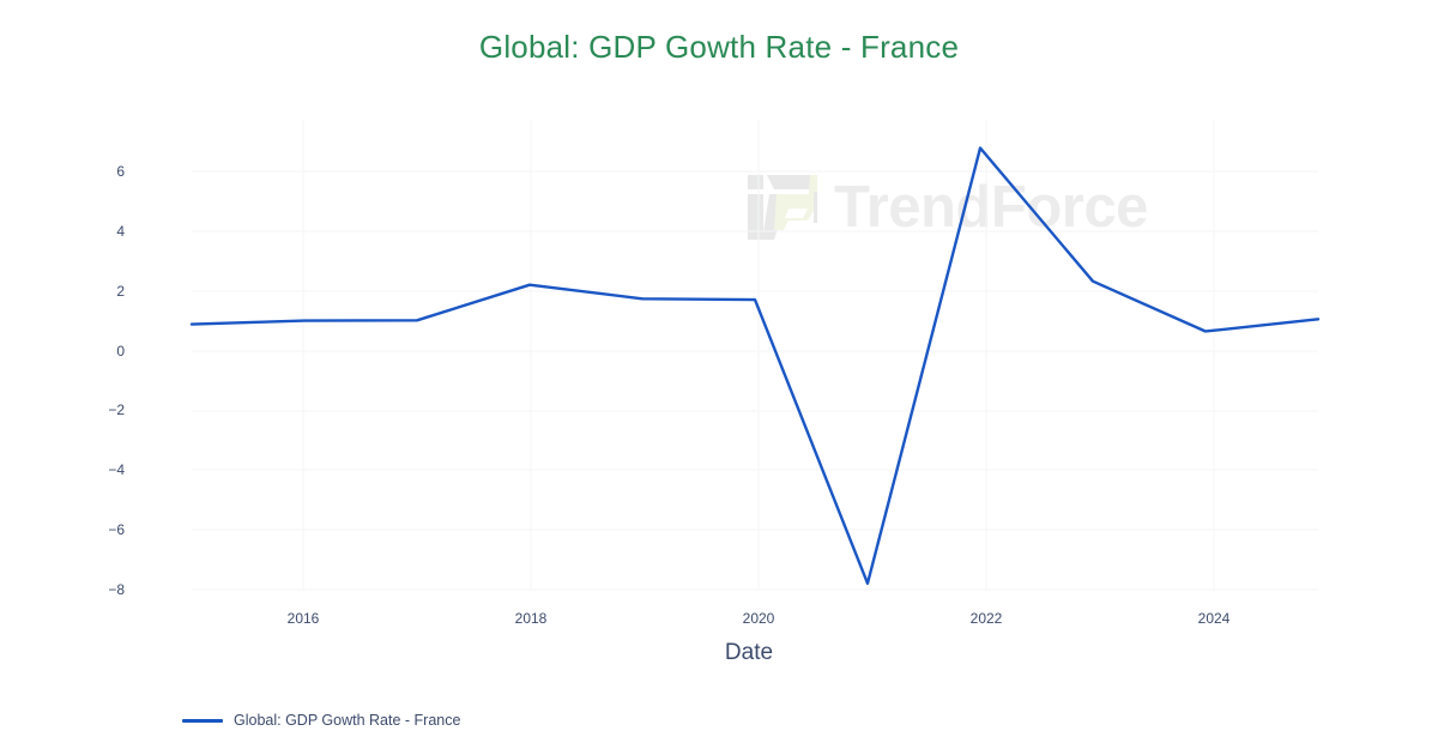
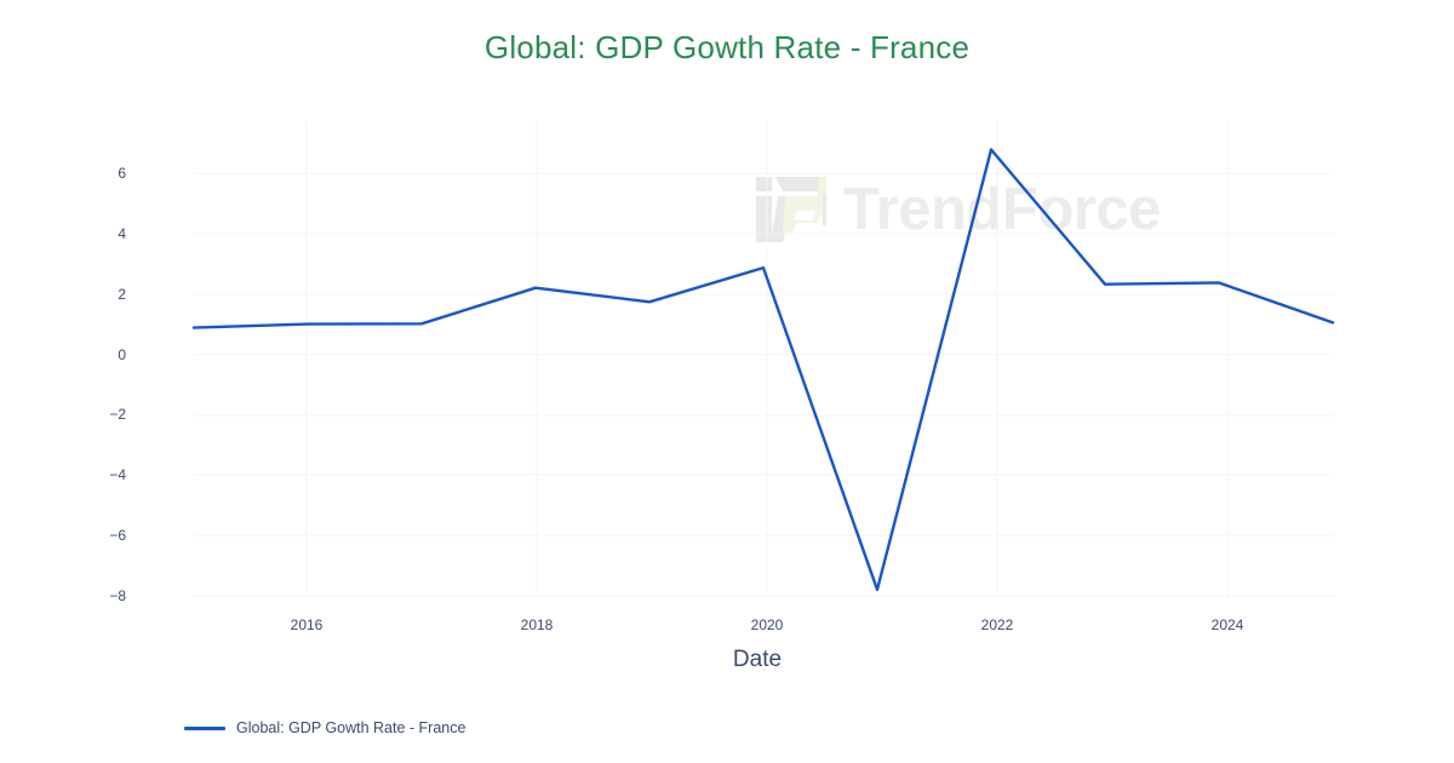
2020: 1.8 -> 3.0
2024: 0.8 -> 2.5
